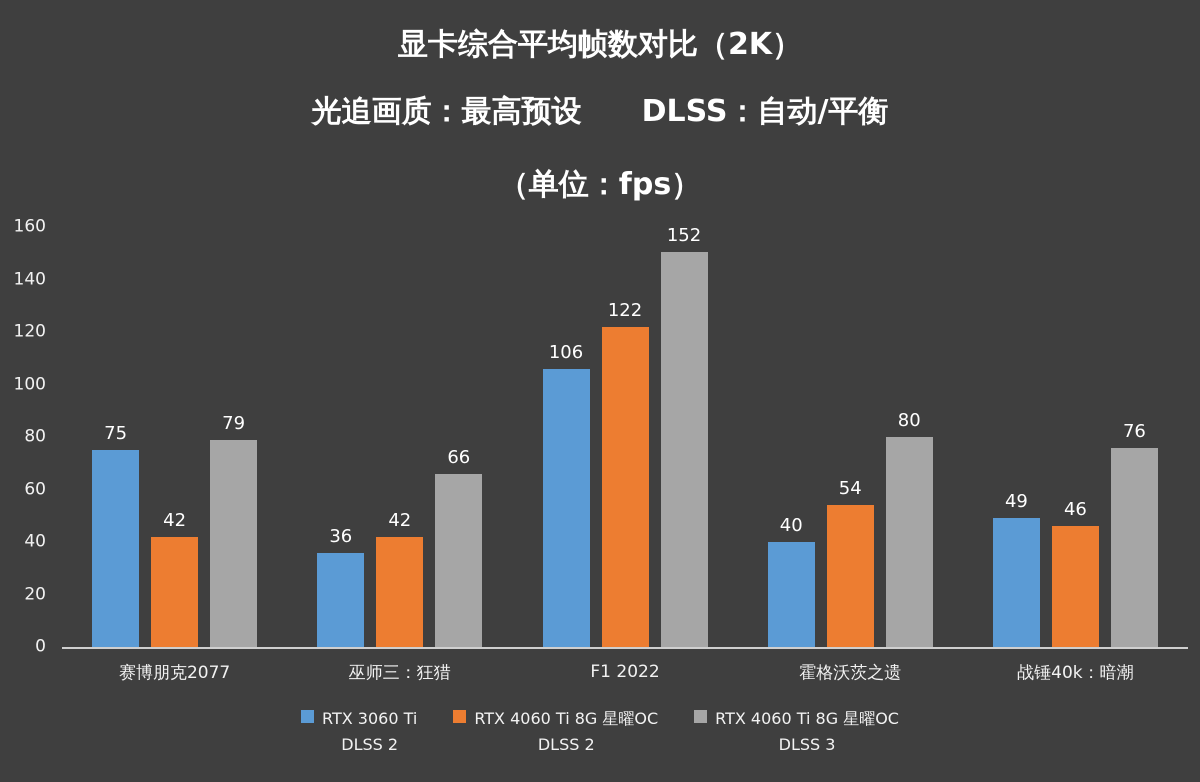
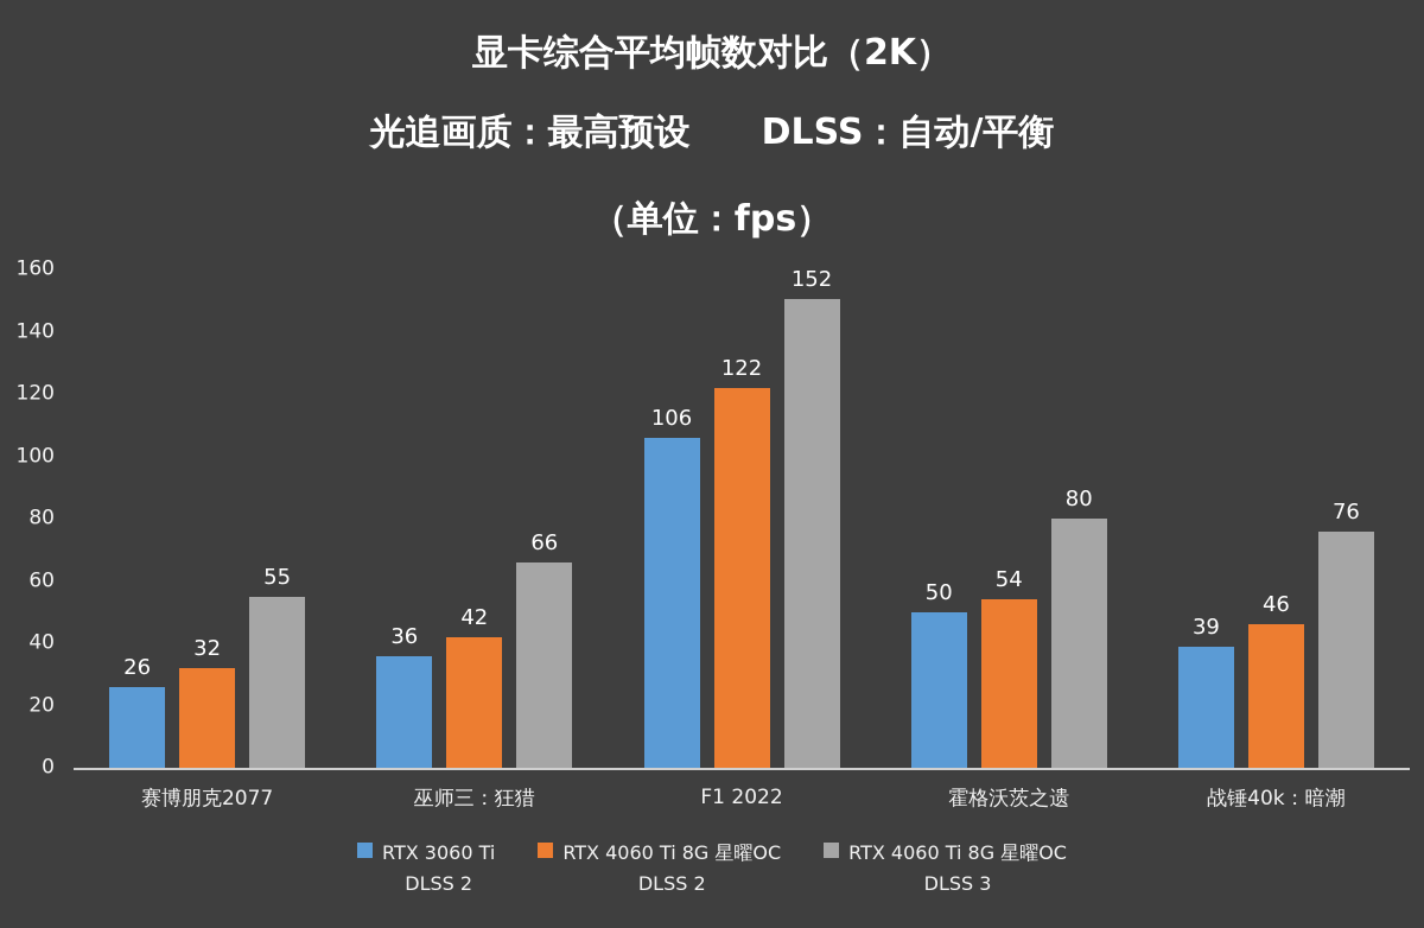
RTX 3060 Ti DLSS 2/赛博朋克2077: 75 -> 26
RTX 4060 Ti 8G 星曜OC DLSS 2/赛博朋克2077: 42 -> 32
RTX 4060 Ti 8G 星曜OC DLSS 3/赛博朋克2077: 79 -> 55
RTX 3060 Ti DLSS 2/霍格沃茨之遗: 40 -> 50
RTX 3060 Ti DLSS 2/战锤40k：暗潮: 49 -> 39
